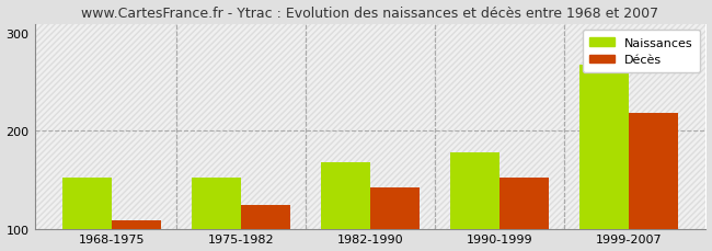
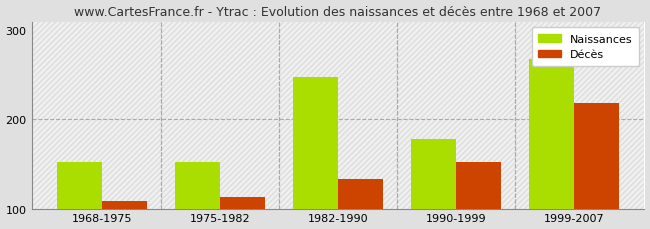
Décès/1975-1982: 124 -> 113
Naissances/1982-1990: 168 -> 248
Décès/1982-1990: 142 -> 133
